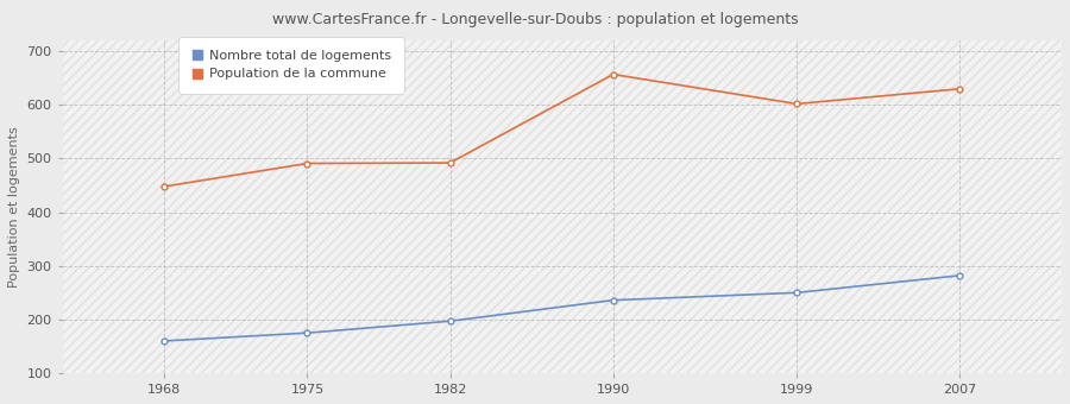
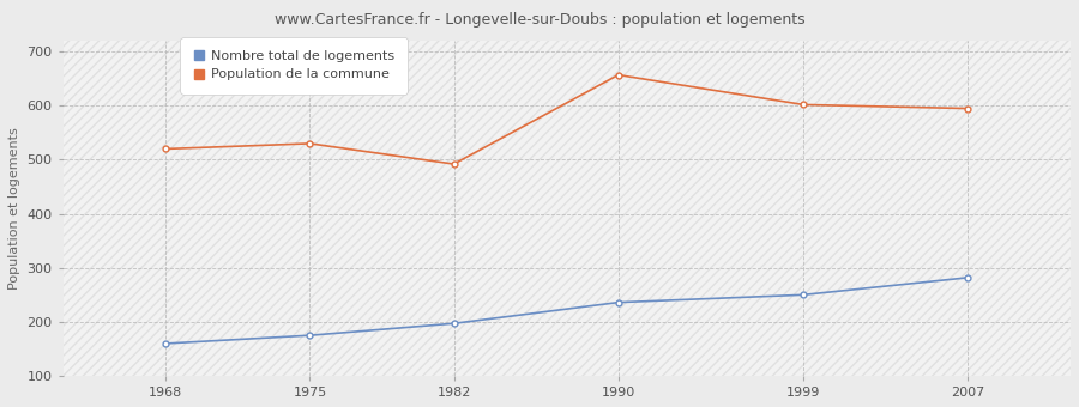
Population de la commune/1968: 448 -> 520
Population de la commune/1975: 491 -> 530
Population de la commune/2007: 630 -> 595
